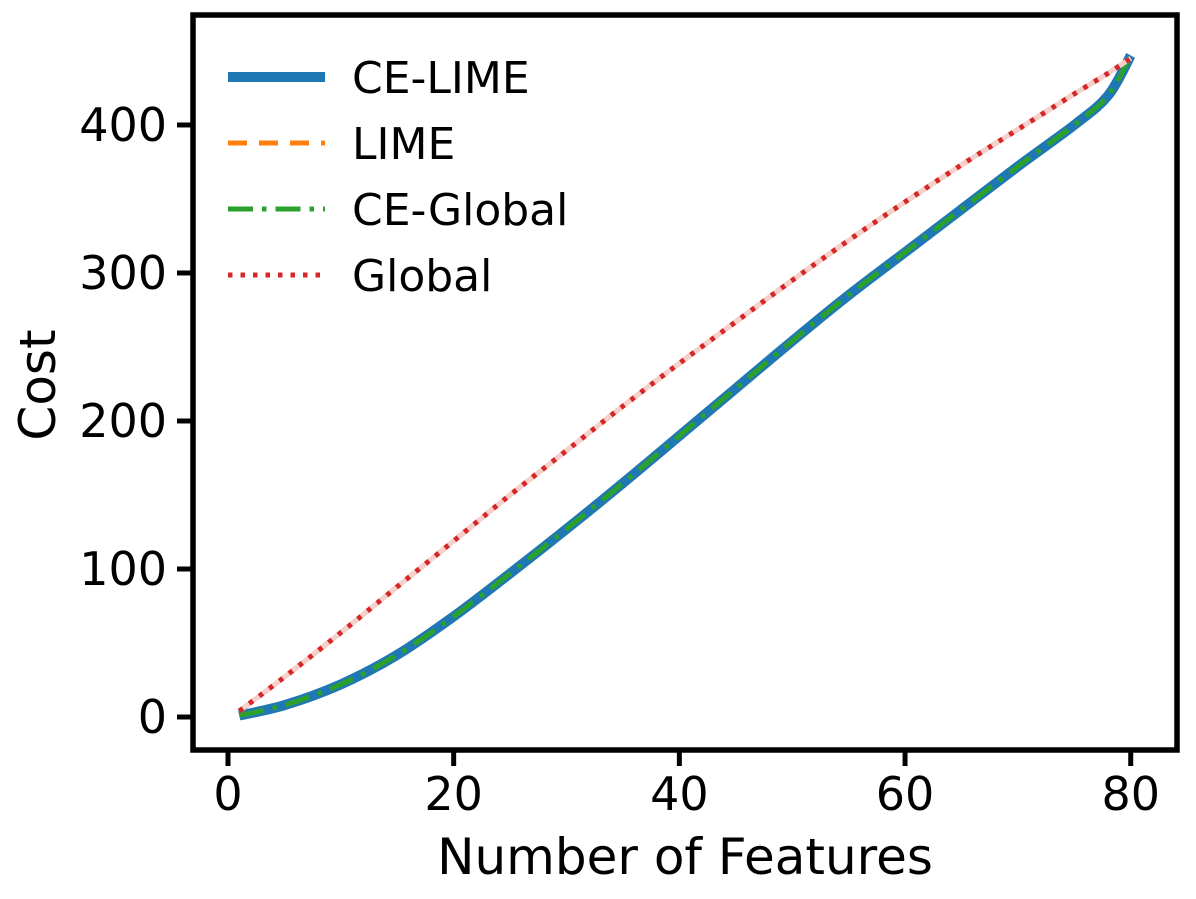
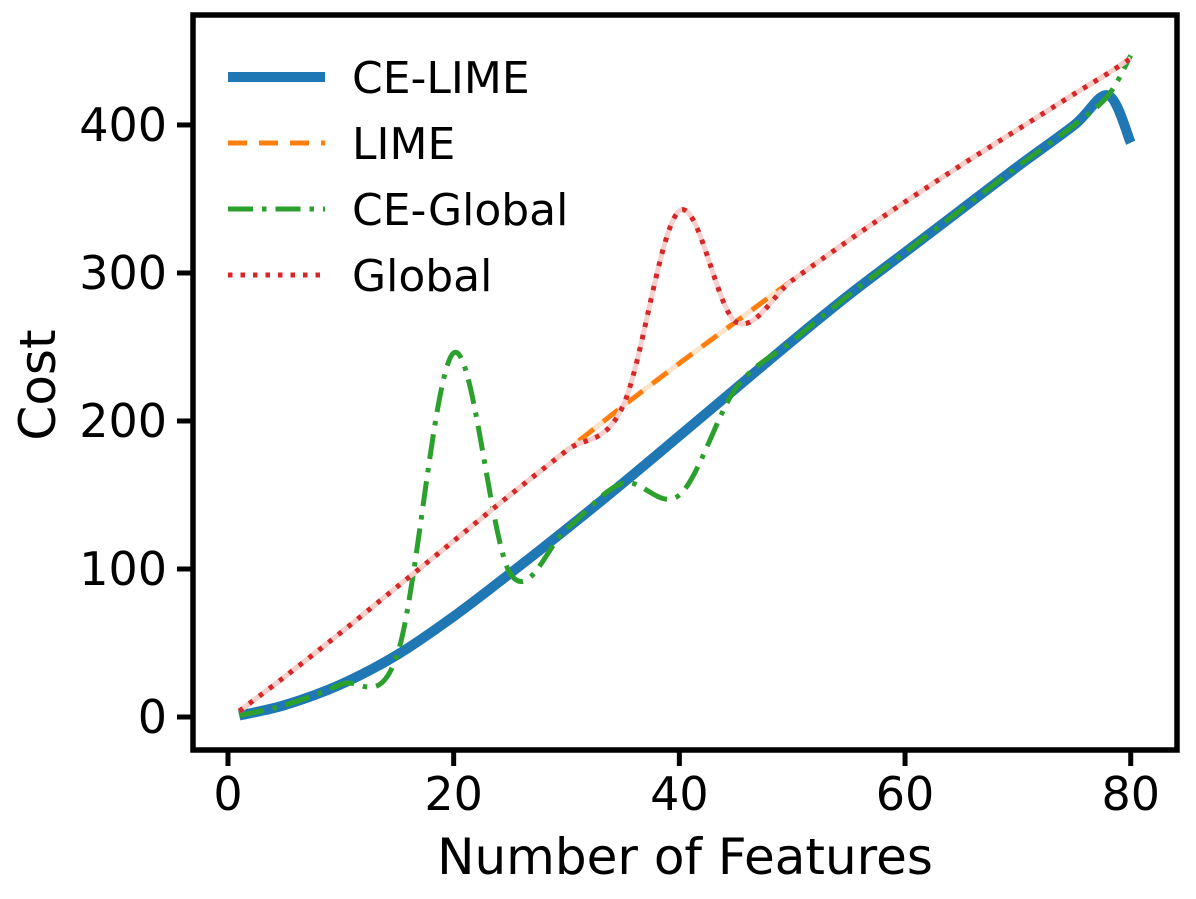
CE-Global/20: 68 -> 246
CE-Global/40: 190 -> 150
Global/40: 239 -> 342
CE-LIME/80: 447 -> 388
